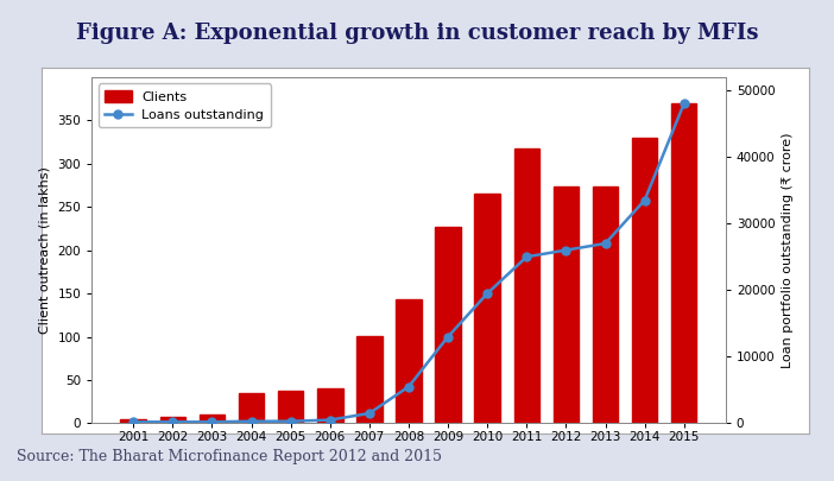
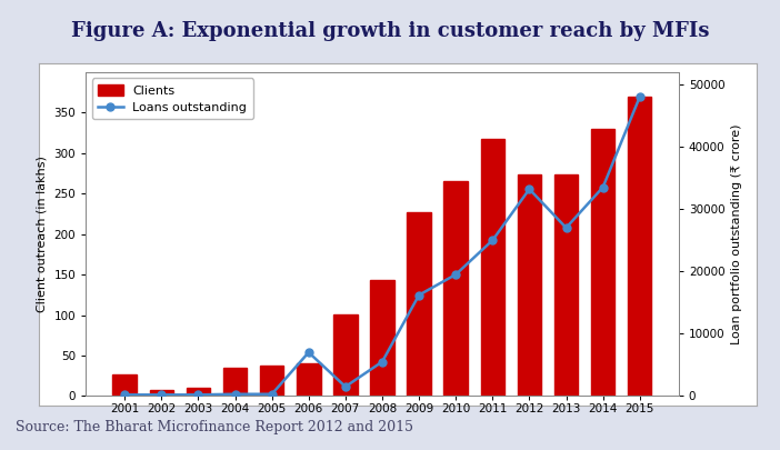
Clients/2001: 5 -> 26
Loans outstanding/2006: 500 -> 7000
Loans outstanding/2009: 13000 -> 16200
Loans outstanding/2012: 26000 -> 33200
